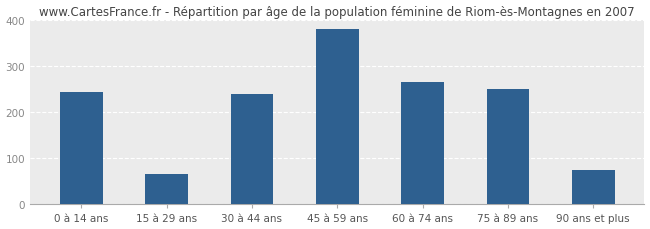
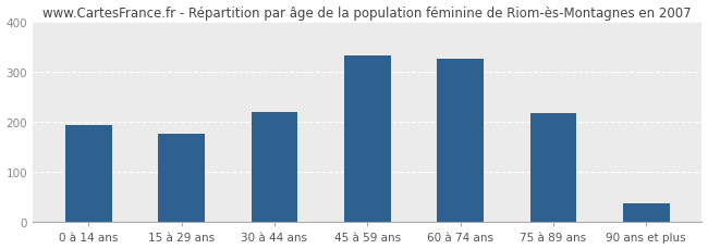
0 à 14 ans: 245 -> 194
15 à 29 ans: 65 -> 177
30 à 44 ans: 240 -> 220
45 à 59 ans: 380 -> 333
60 à 74 ans: 265 -> 327
75 à 89 ans: 250 -> 219
90 ans et plus: 75 -> 38
